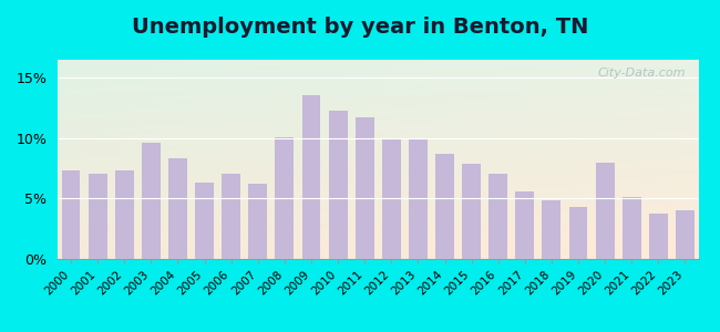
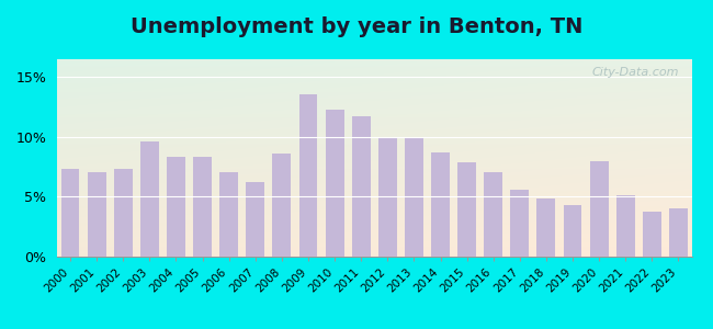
2005: 6.3% -> 8.3%
2008: 10.1% -> 8.6%
